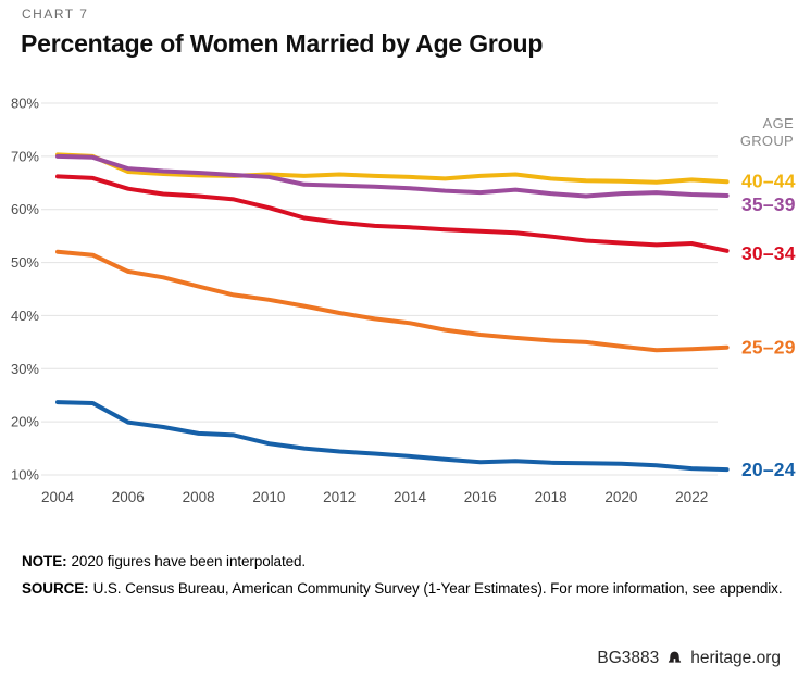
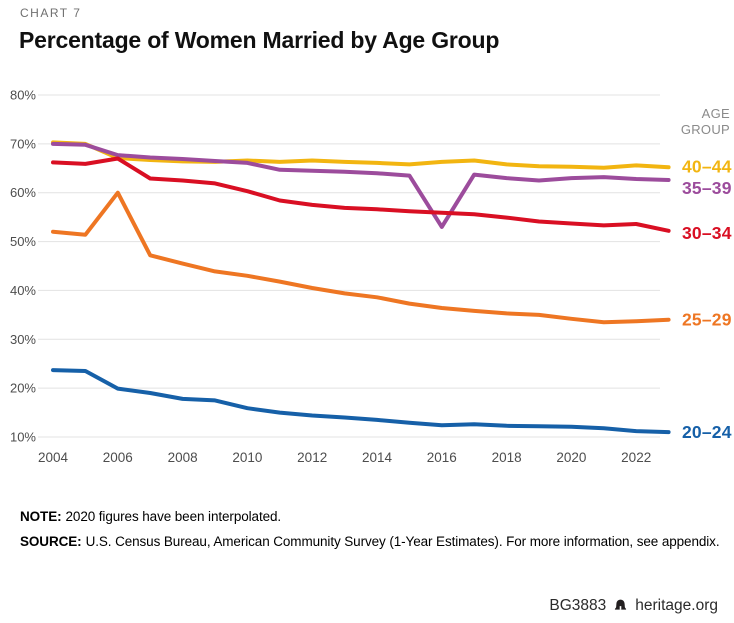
30–34/2006: 64% -> 67%
25–29/2006: 48% -> 60%
35–39/2016: 63% -> 53%
